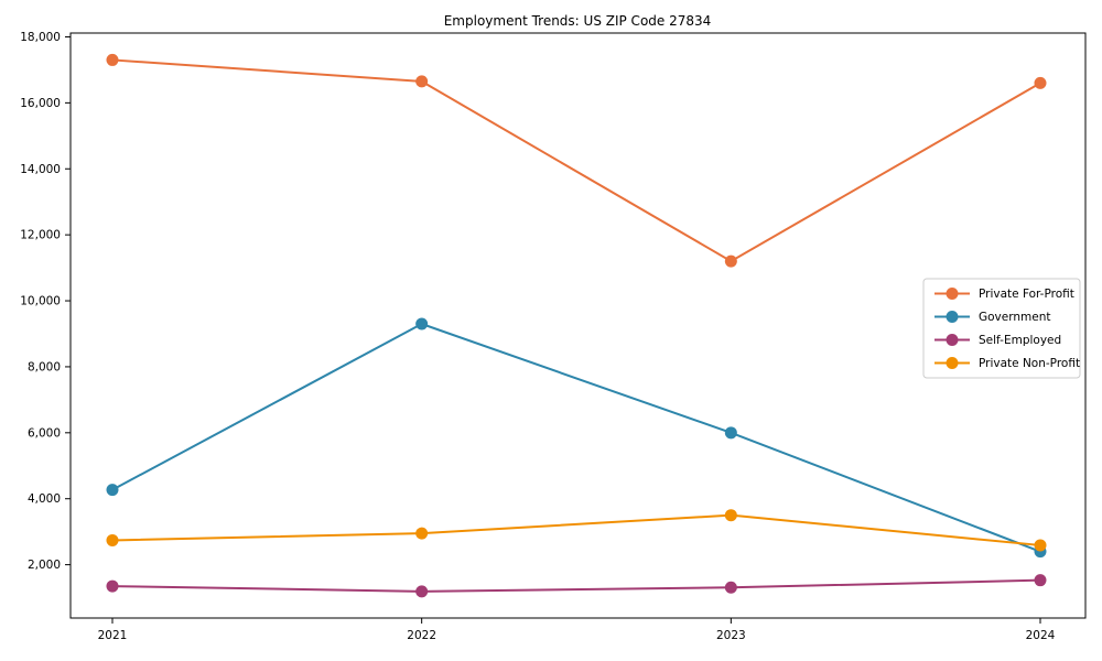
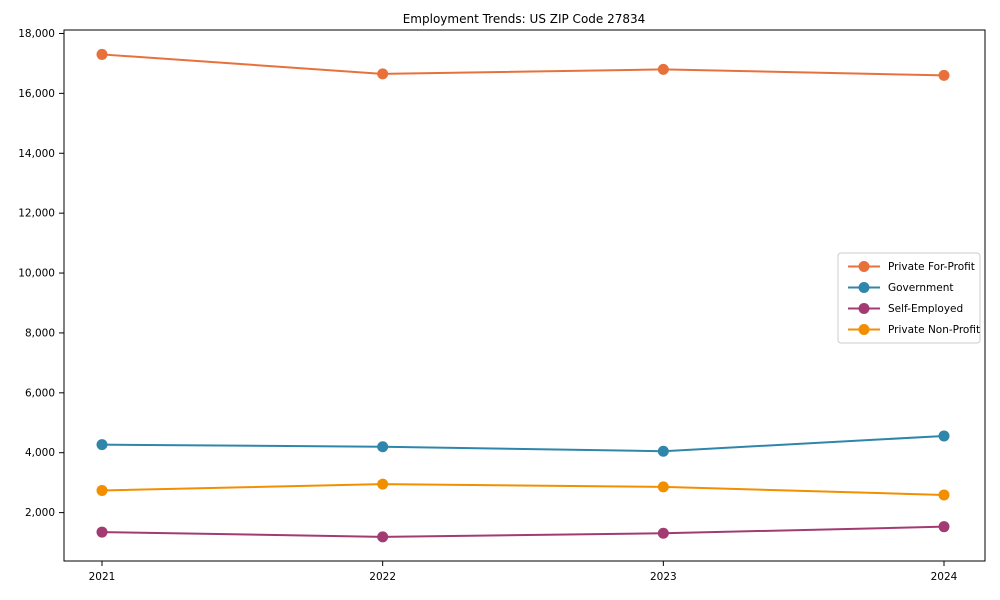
Government/2022: 9300 -> 4200
Private For-Profit/2023: 11200 -> 16800
Government/2023: 6000 -> 4000
Private Non-Profit/2023: 3500 -> 2900
Government/2024: 2400 -> 4600
